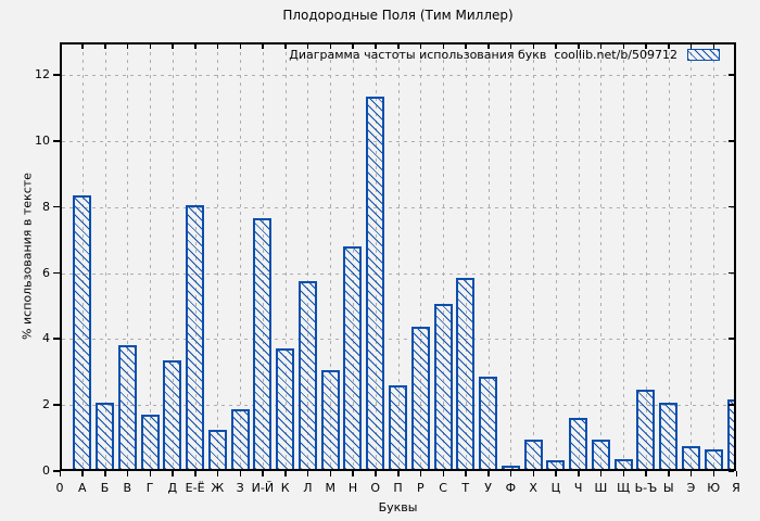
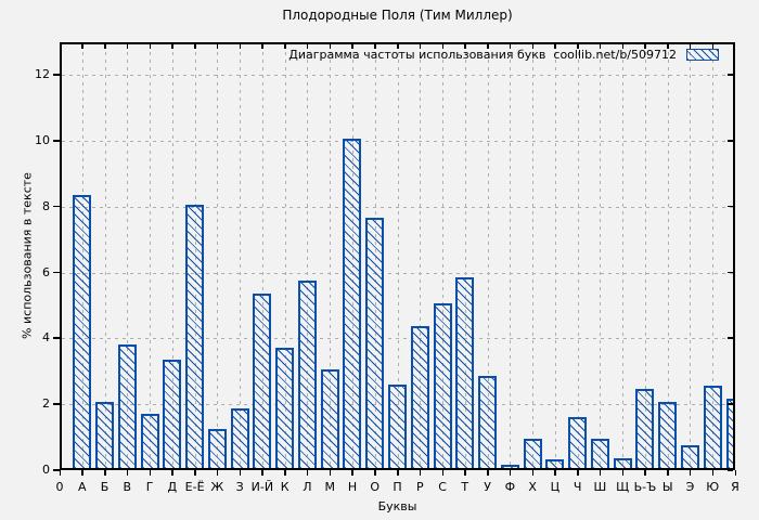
И-Й: 7.6 -> 5.3
Н: 6.8 -> 10.0
О: 11.3 -> 7.6
Ю: 0.6 -> 2.5
